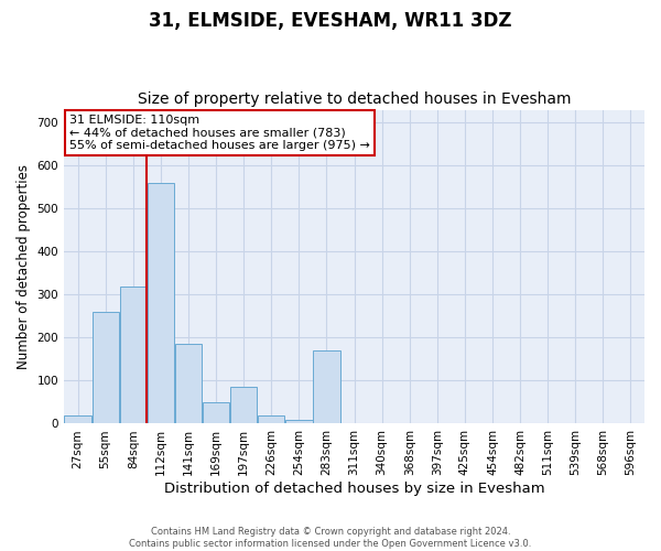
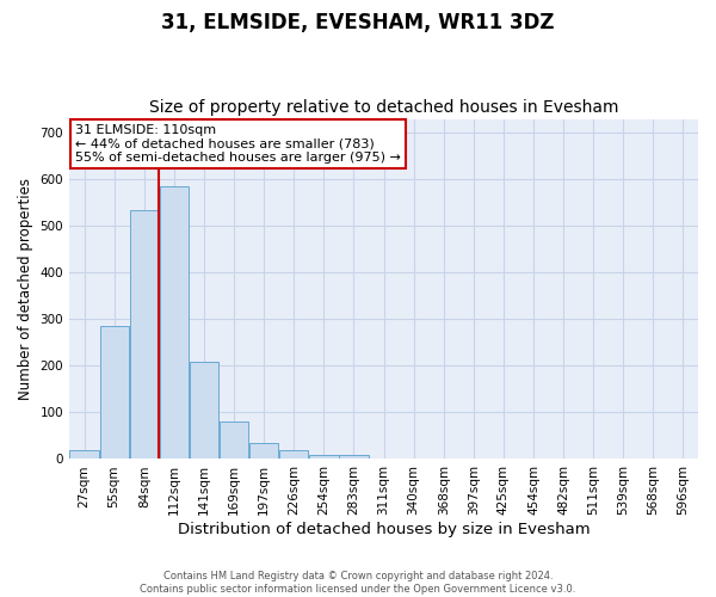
55sqm: 260 -> 285
84sqm: 320 -> 535
112sqm: 560 -> 585
141sqm: 185 -> 210
169sqm: 50 -> 80
197sqm: 85 -> 35
283sqm: 170 -> 10
